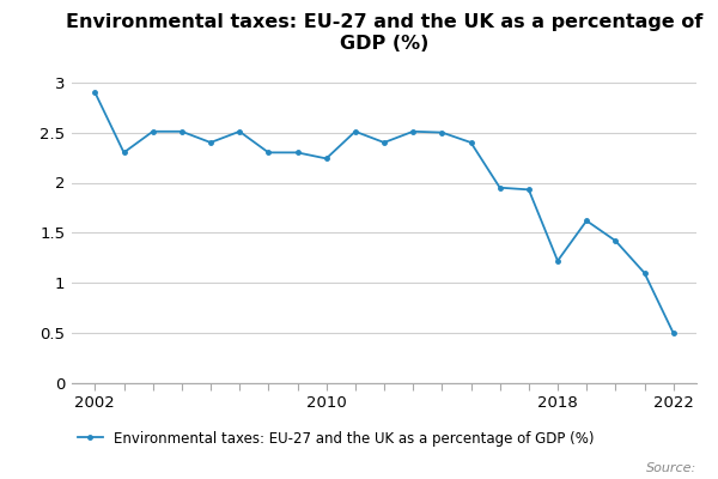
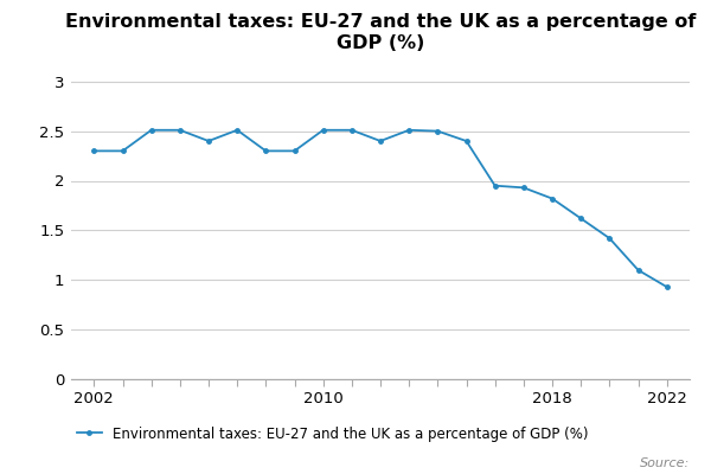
2002: 2.90 -> 2.30
2010: 2.24 -> 2.51
2018: 1.22 -> 1.82
2022: 0.50 -> 0.93
